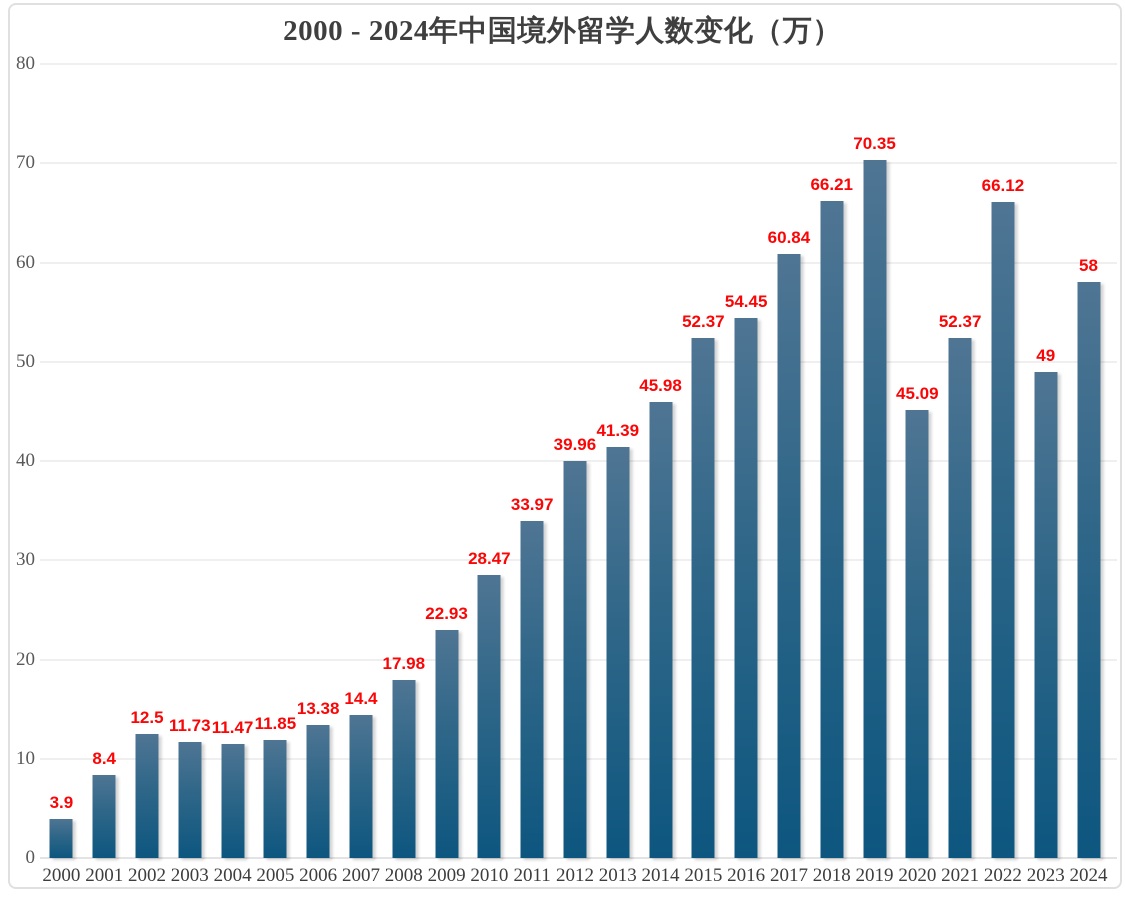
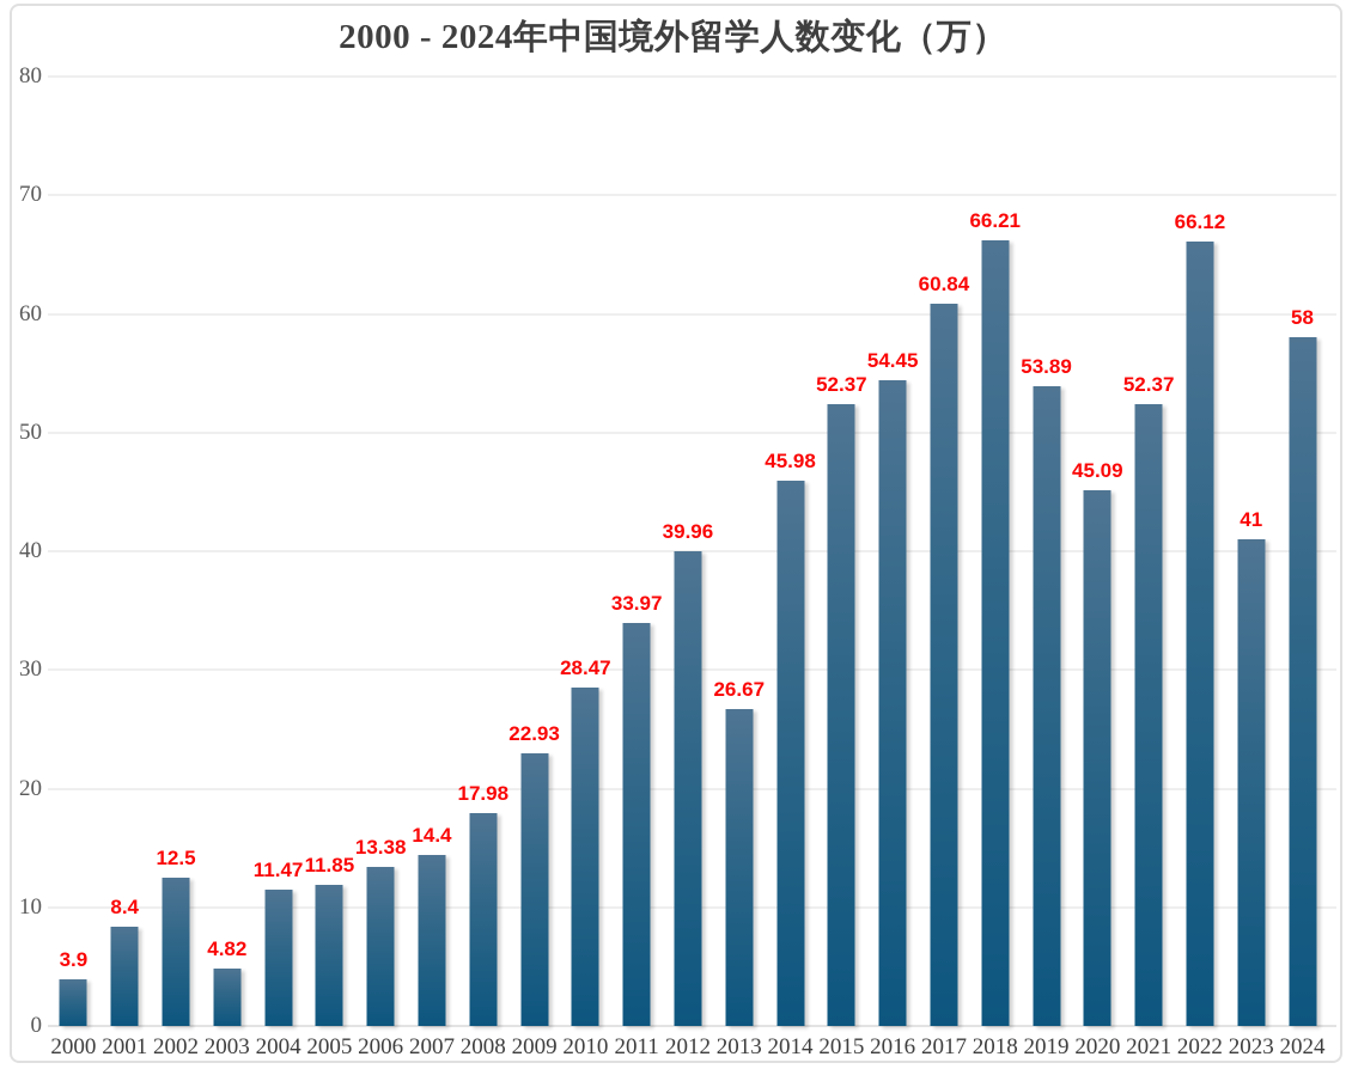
2003: 11.73 -> 4.82
2013: 41.39 -> 26.67
2019: 70.35 -> 53.89
2023: 49 -> 41
